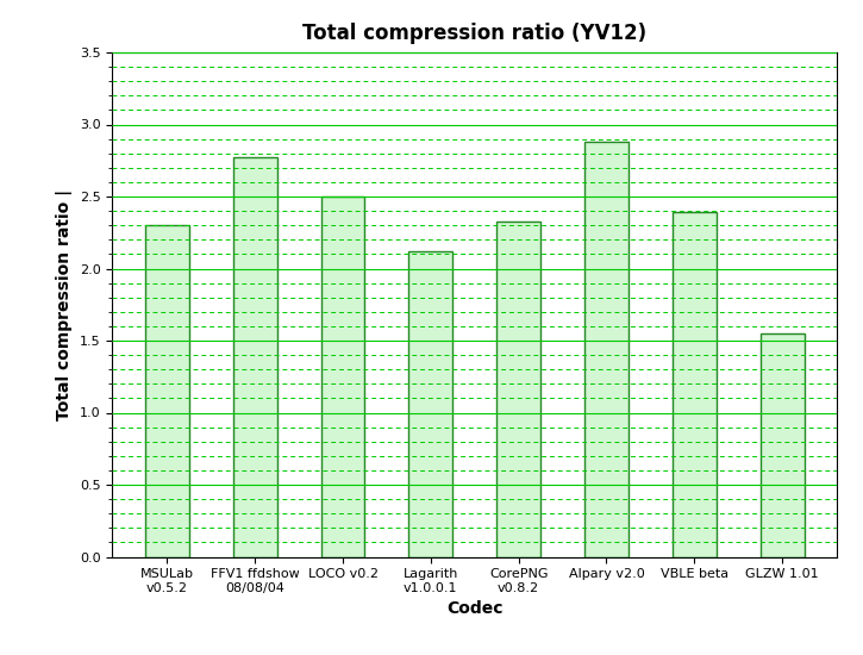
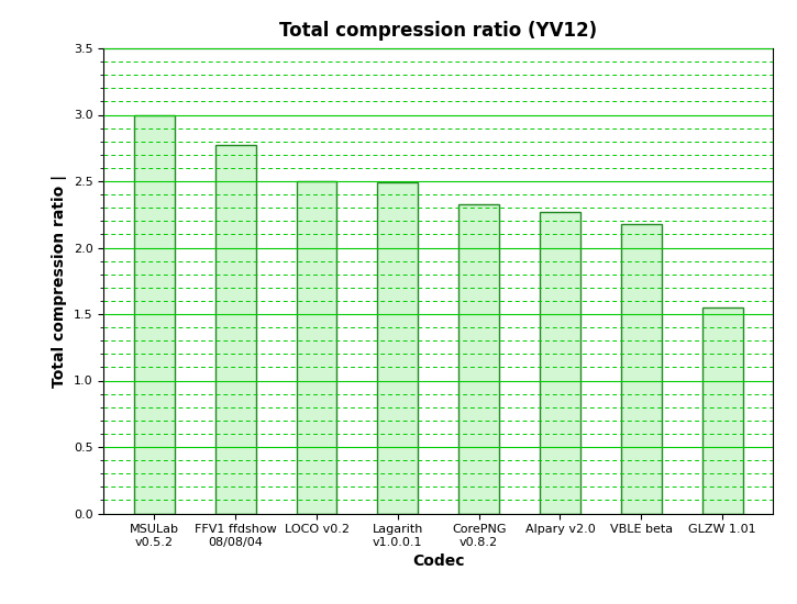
MSULab v0.5.2: 2.30 -> 3.00
Lagarith v1.0.0.1: 2.12 -> 2.49
Alpary v2.0: 2.88 -> 2.27
VBLE beta: 2.39 -> 2.18
